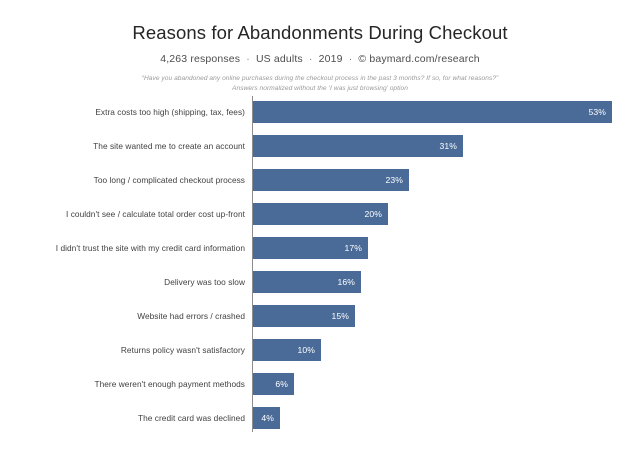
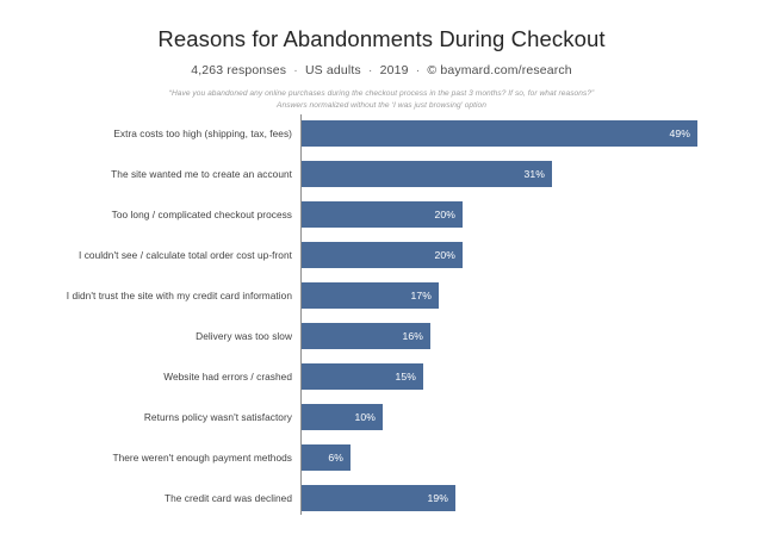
Extra costs too high (shipping, tax, fees): 53% -> 49%
Too long / complicated checkout process: 23% -> 20%
The credit card was declined: 4% -> 19%
